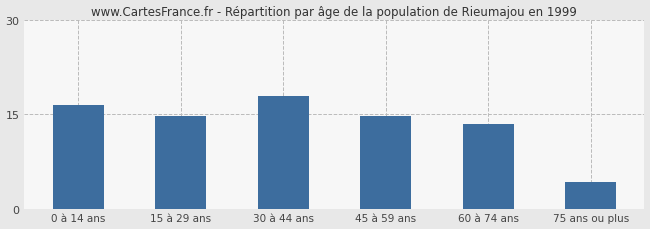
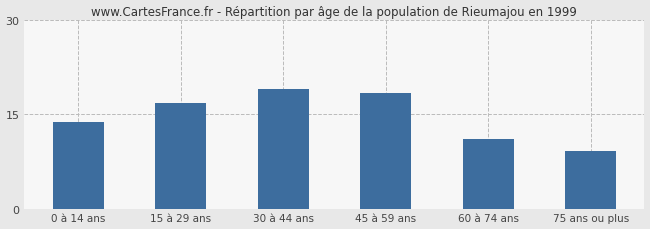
0 à 14 ans: 16.5 -> 13.8
15 à 29 ans: 14.7 -> 16.8
30 à 44 ans: 18.0 -> 19.0
45 à 59 ans: 14.7 -> 18.4
60 à 74 ans: 13.5 -> 11.0
75 ans ou plus: 4.2 -> 9.2
